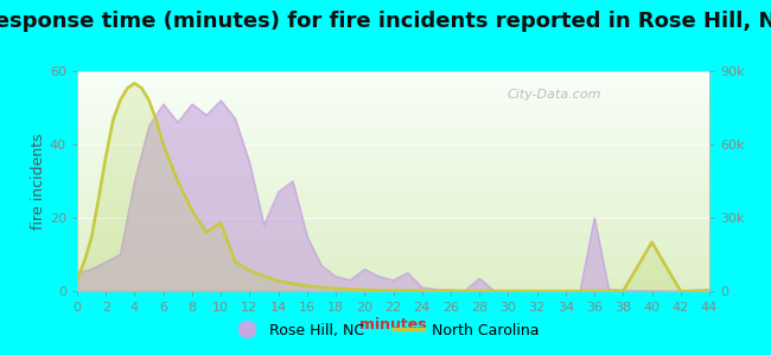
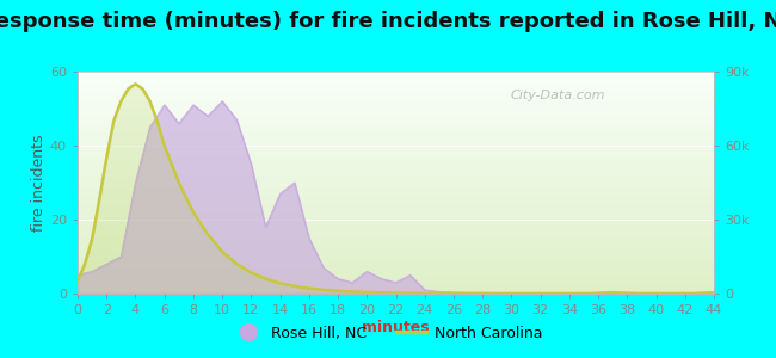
North Carolina/10: 28.0k -> 17.0k
Rose Hill, NC/28: 3.5 -> 0.2
Rose Hill, NC/36: 20.0 -> 0.3
North Carolina/40: 20.0k -> 0.0k
